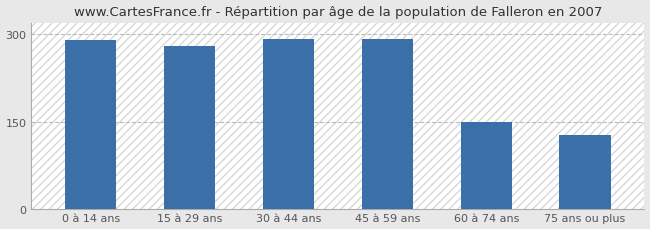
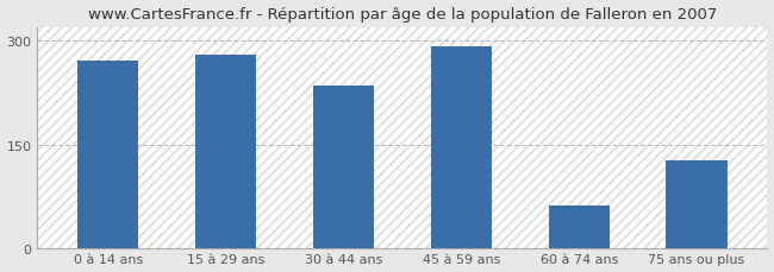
0 à 14 ans: 291 -> 272
30 à 44 ans: 293 -> 236
60 à 74 ans: 149 -> 62
